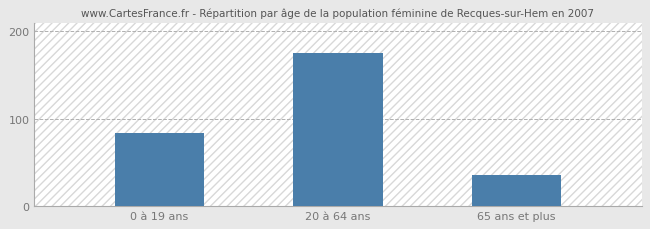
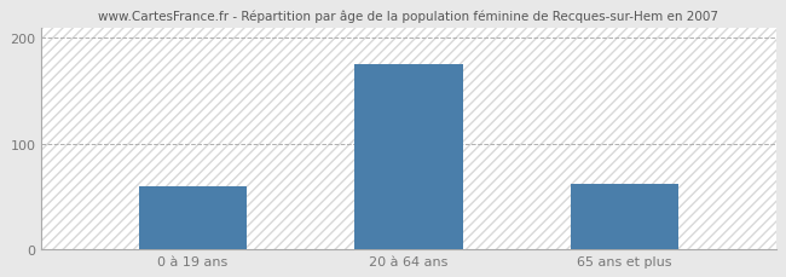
0 à 19 ans: 83 -> 60
65 ans et plus: 35 -> 62
